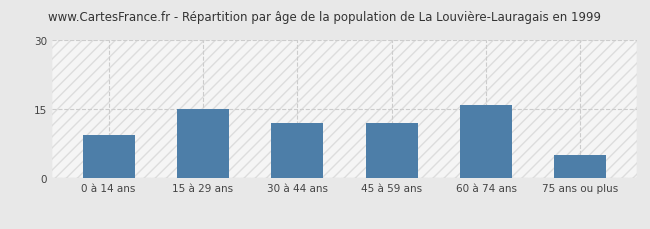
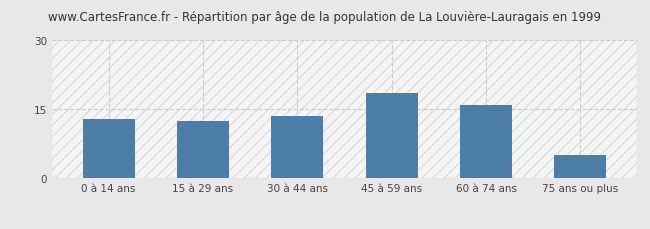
0 à 14 ans: 9.5 -> 13.0
15 à 29 ans: 15.0 -> 12.5
30 à 44 ans: 12.0 -> 13.5
45 à 59 ans: 12.0 -> 18.5
